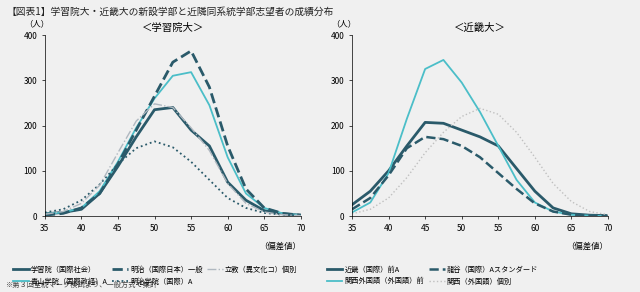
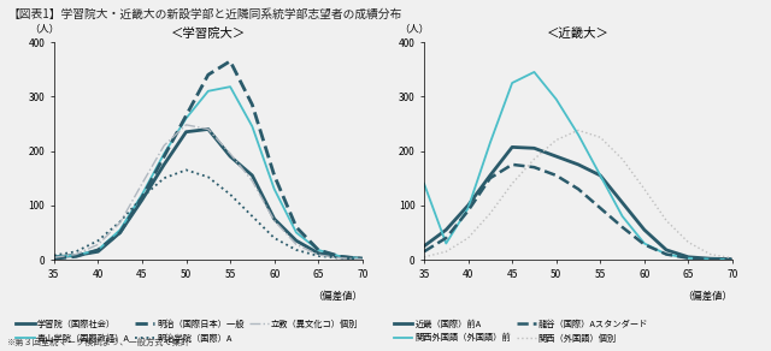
＜近畿大＞/関西外国語（外国語）前/35: 8 -> 140
